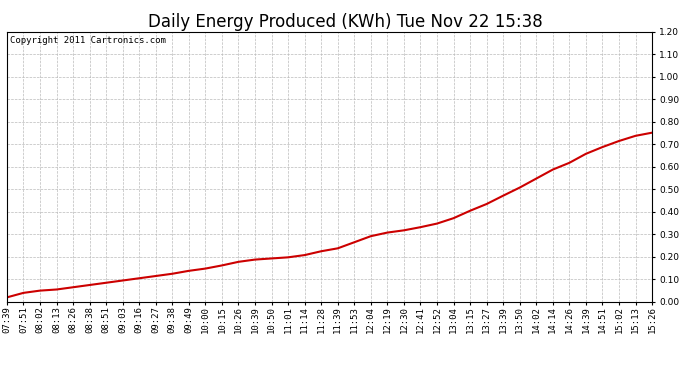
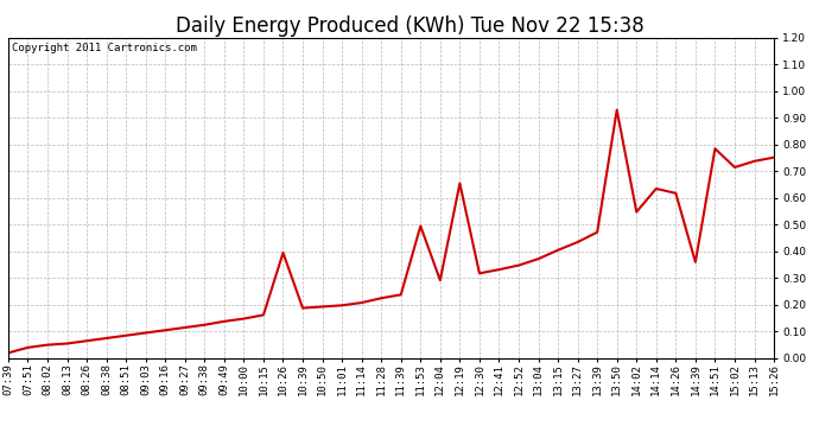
10:26: 0.178 -> 0.395
11:53: 0.265 -> 0.495
12:19: 0.308 -> 0.655
13:50: 0.508 -> 0.930
14:14: 0.588 -> 0.635
14:39: 0.658 -> 0.360
14:51: 0.688 -> 0.785
